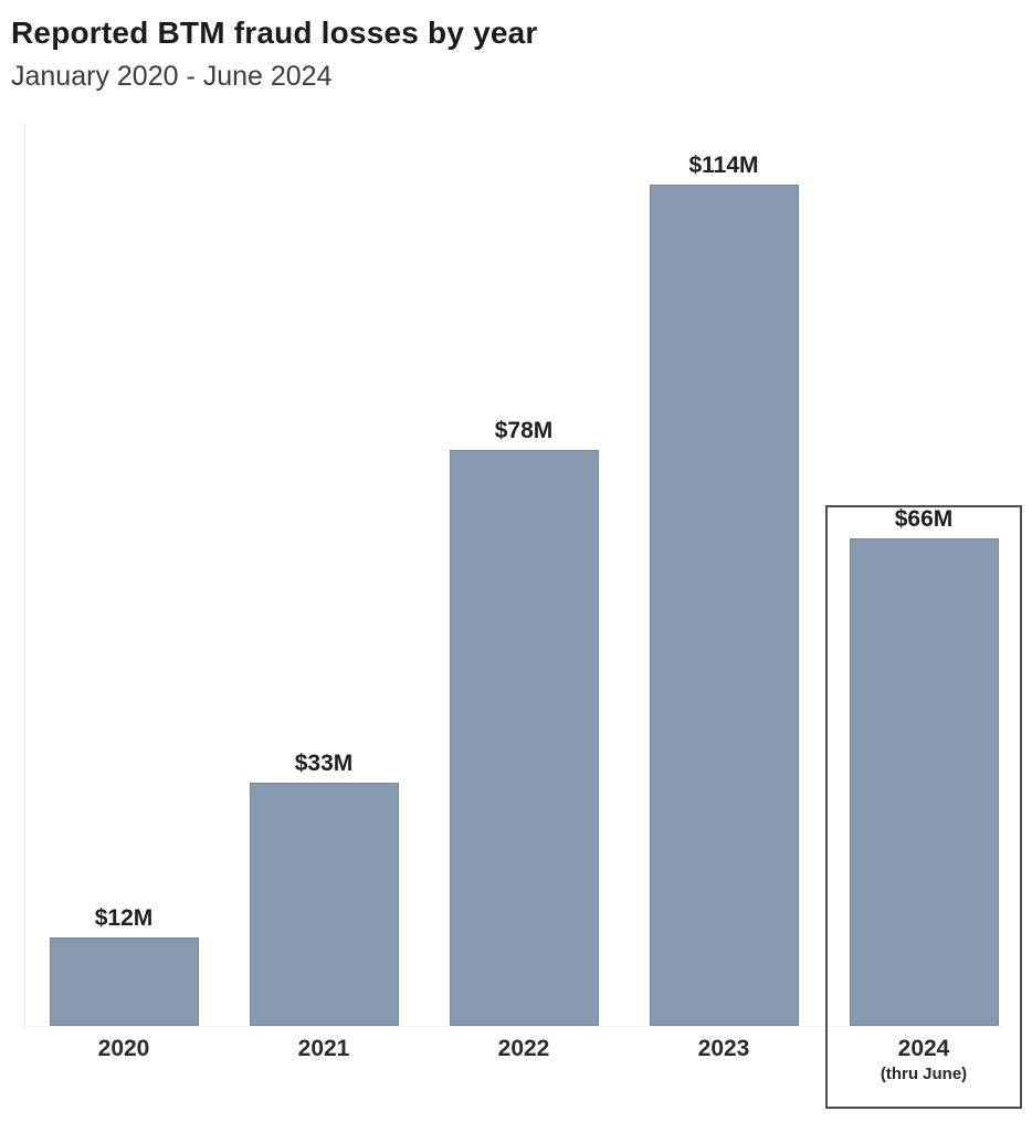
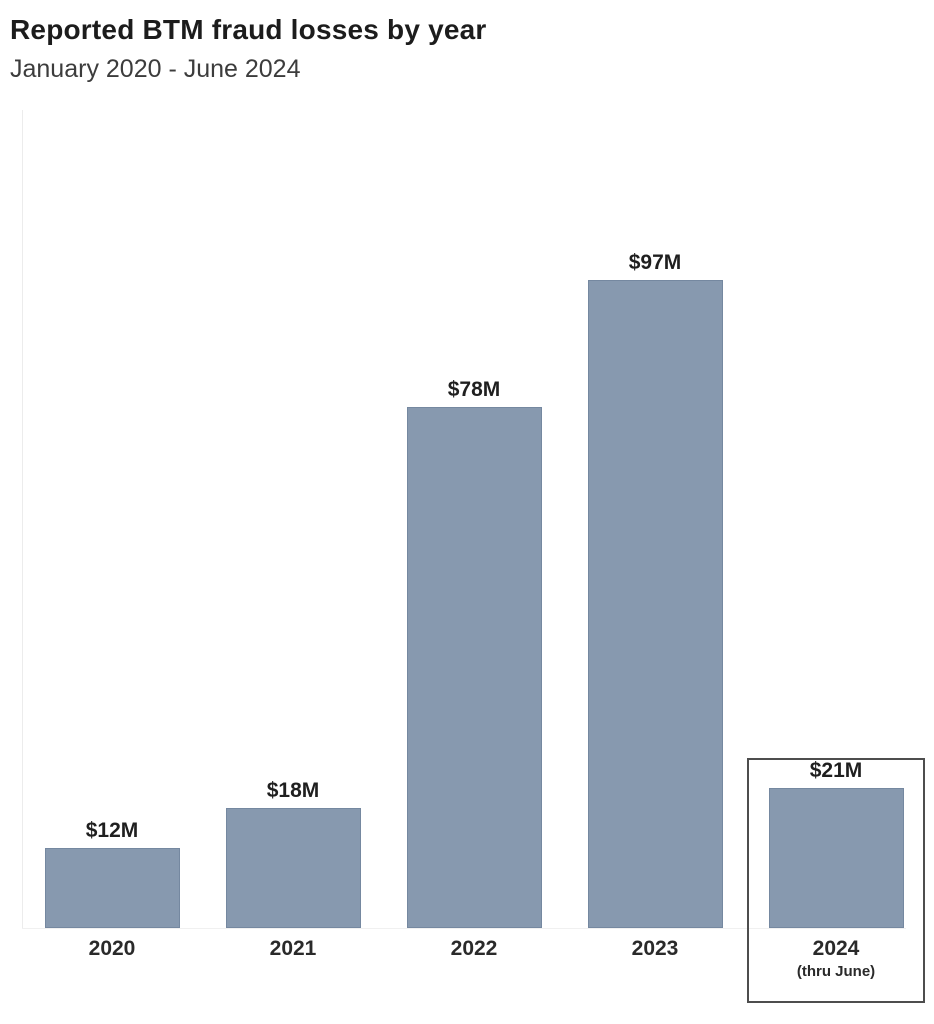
2021: $33M -> $18M
2023: $114M -> $97M
2024: $66M -> $21M
